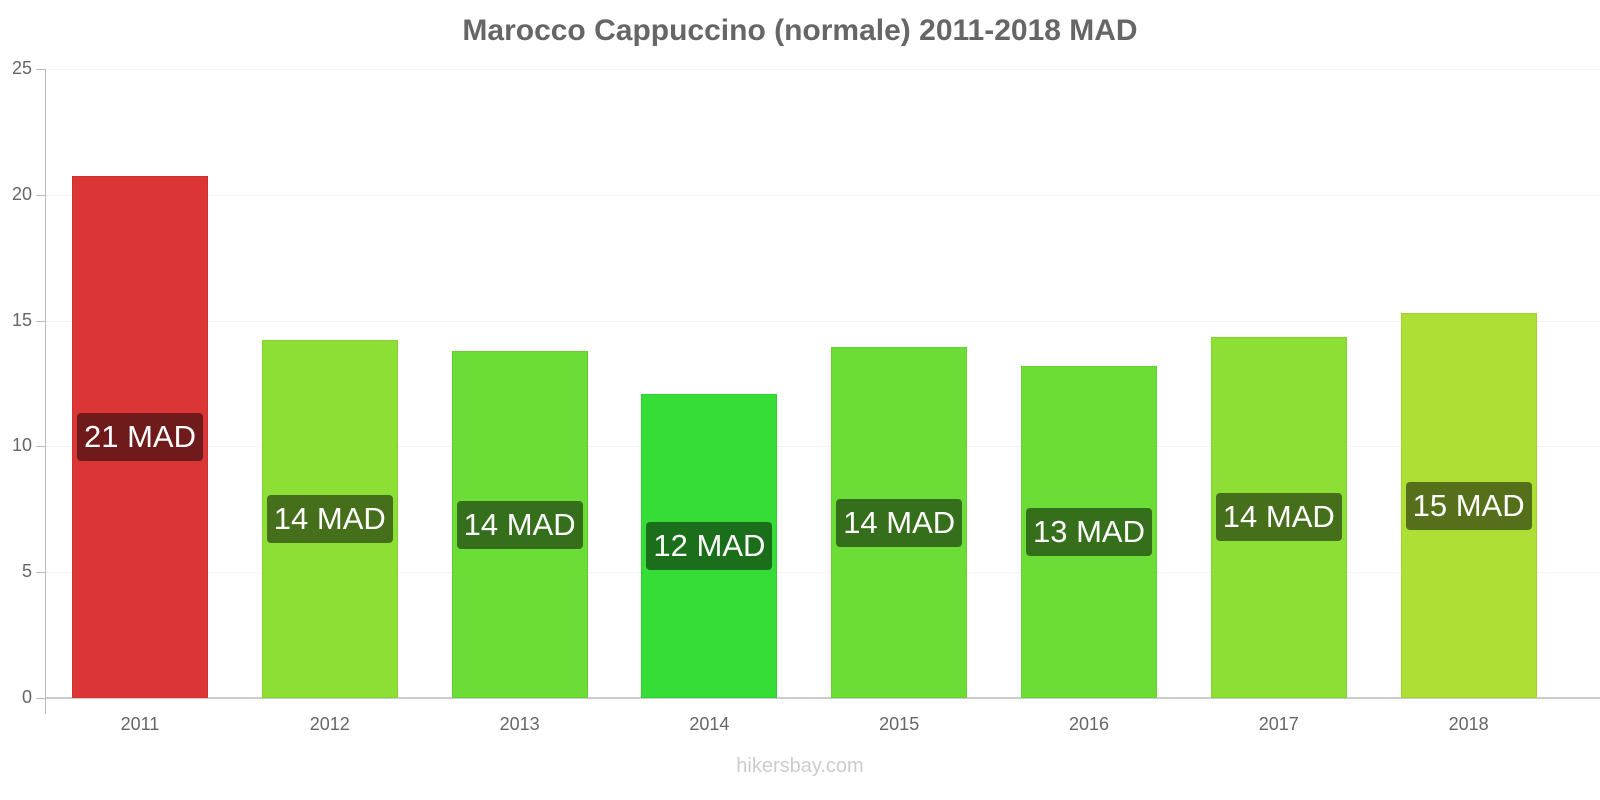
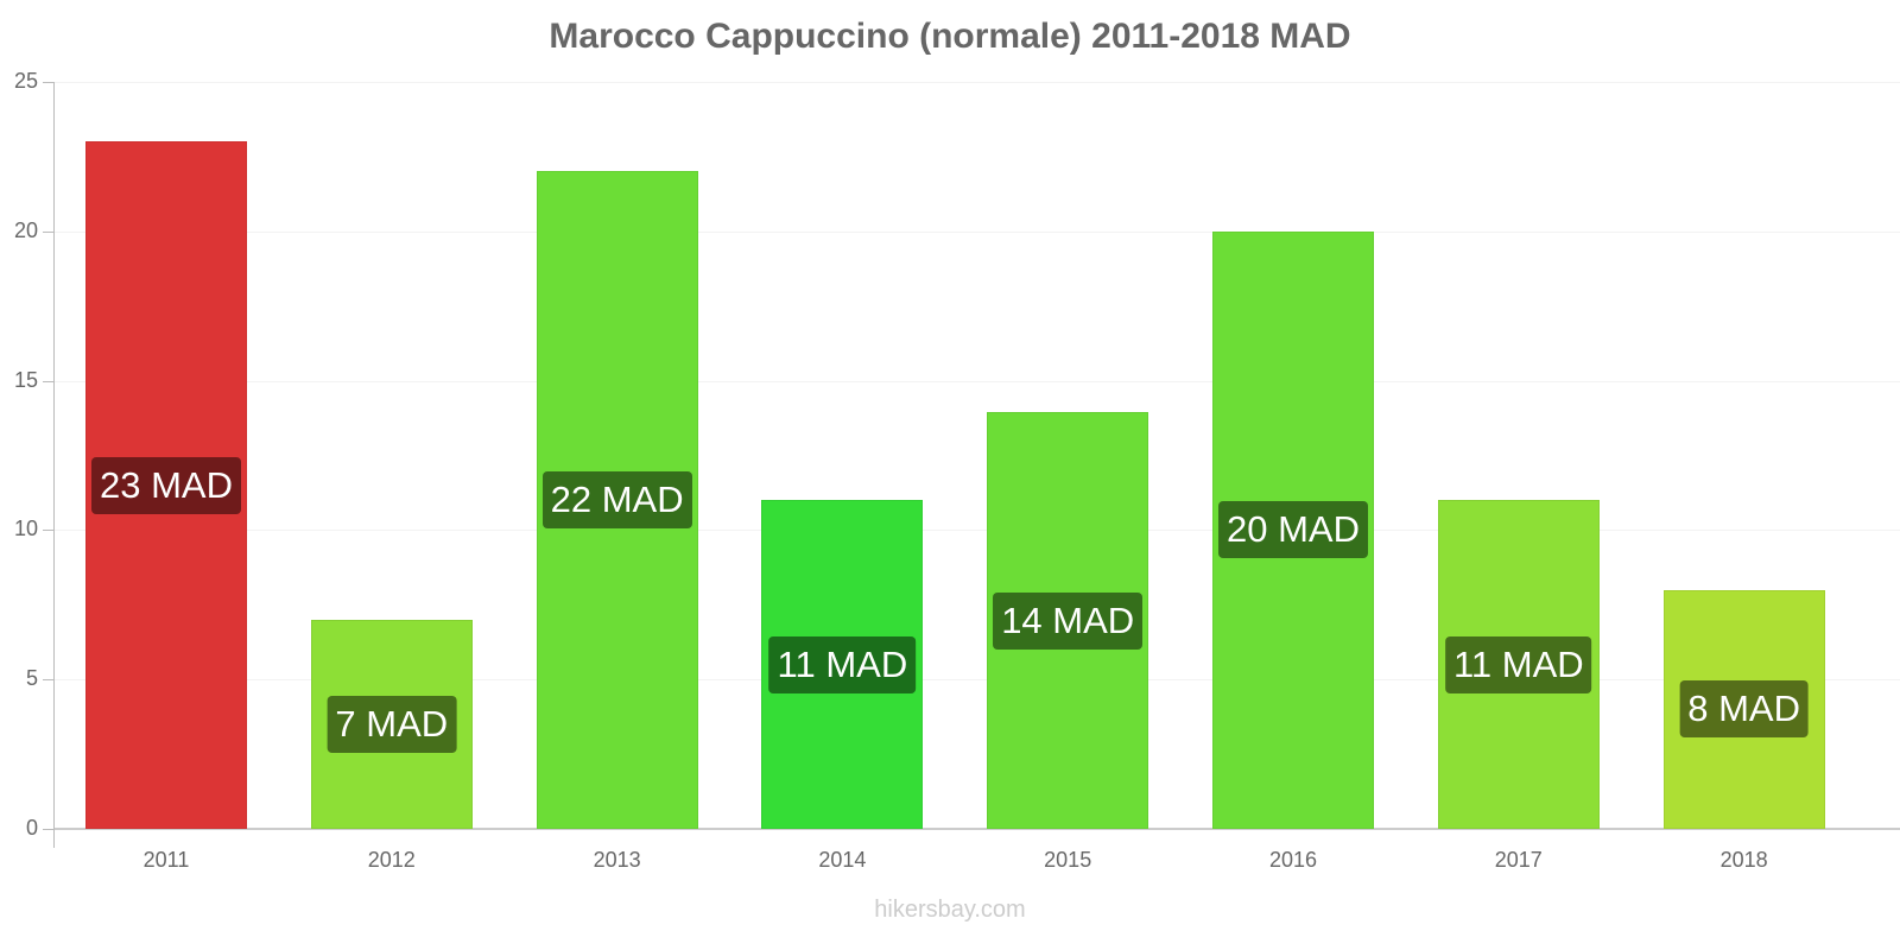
2011: 21 -> 23
2012: 14 -> 7
2013: 14 -> 22
2014: 12 -> 11
2016: 13 -> 20
2017: 14 -> 11
2018: 15 -> 8
